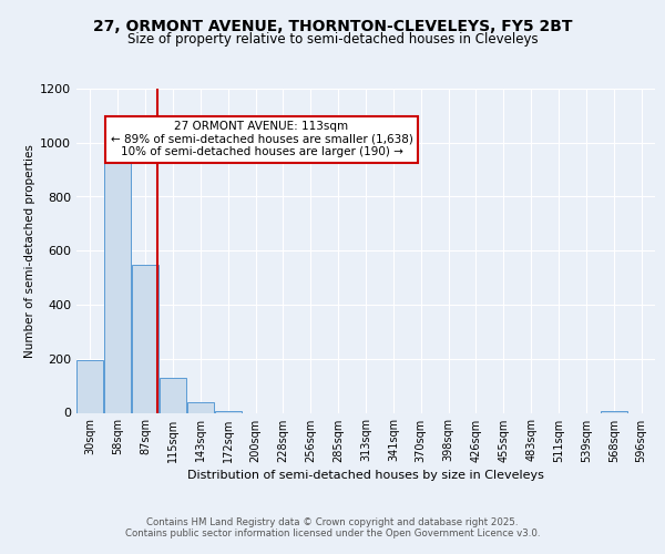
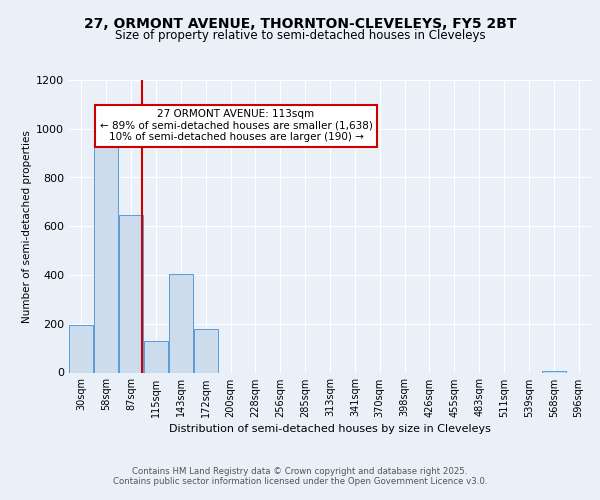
87sqm: 547 -> 645
143sqm: 38 -> 405
172sqm: 8 -> 180
